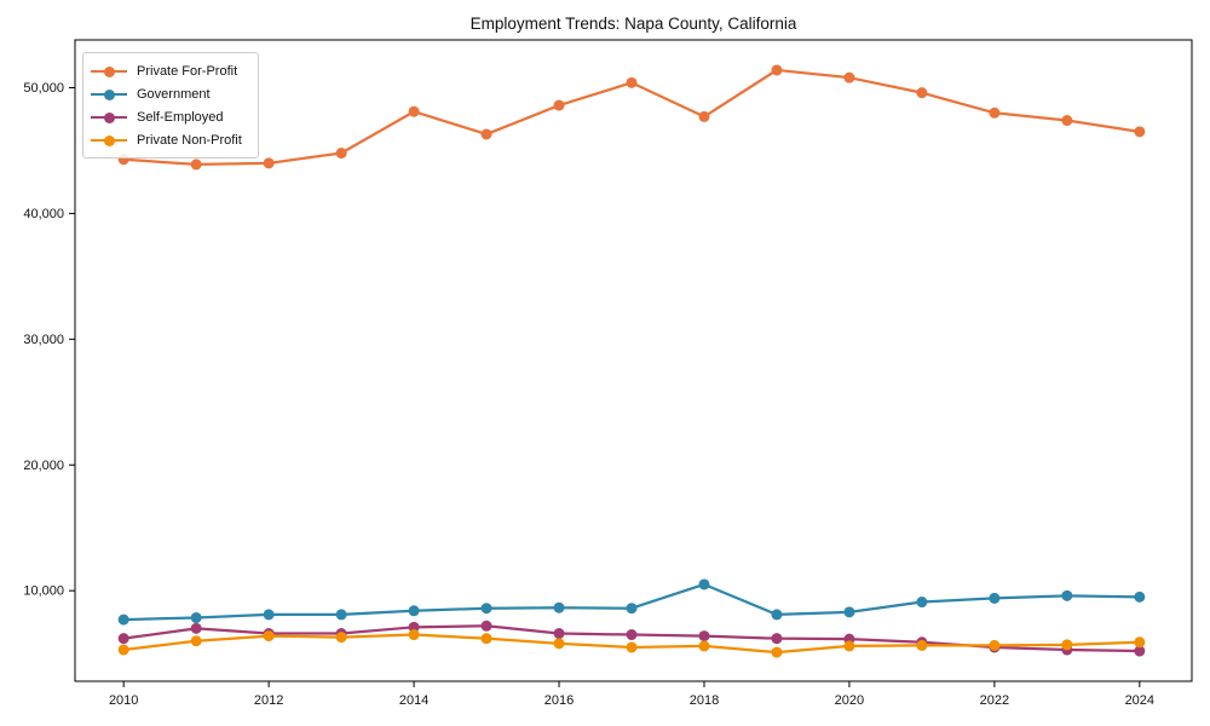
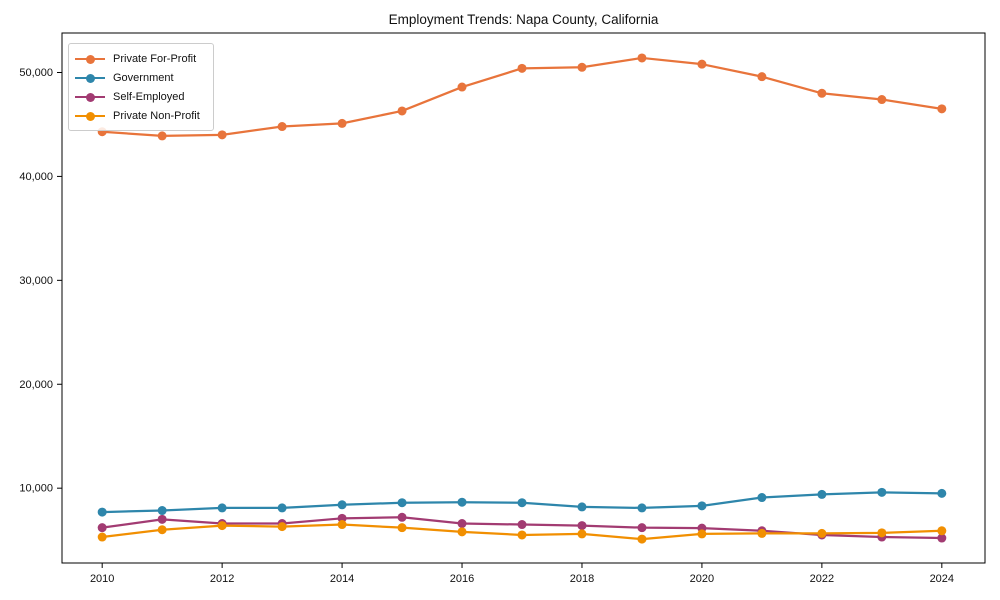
Private For-Profit/2014: 48100 -> 45100
Private For-Profit/2018: 47700 -> 50500
Government/2018: 10500 -> 8200
